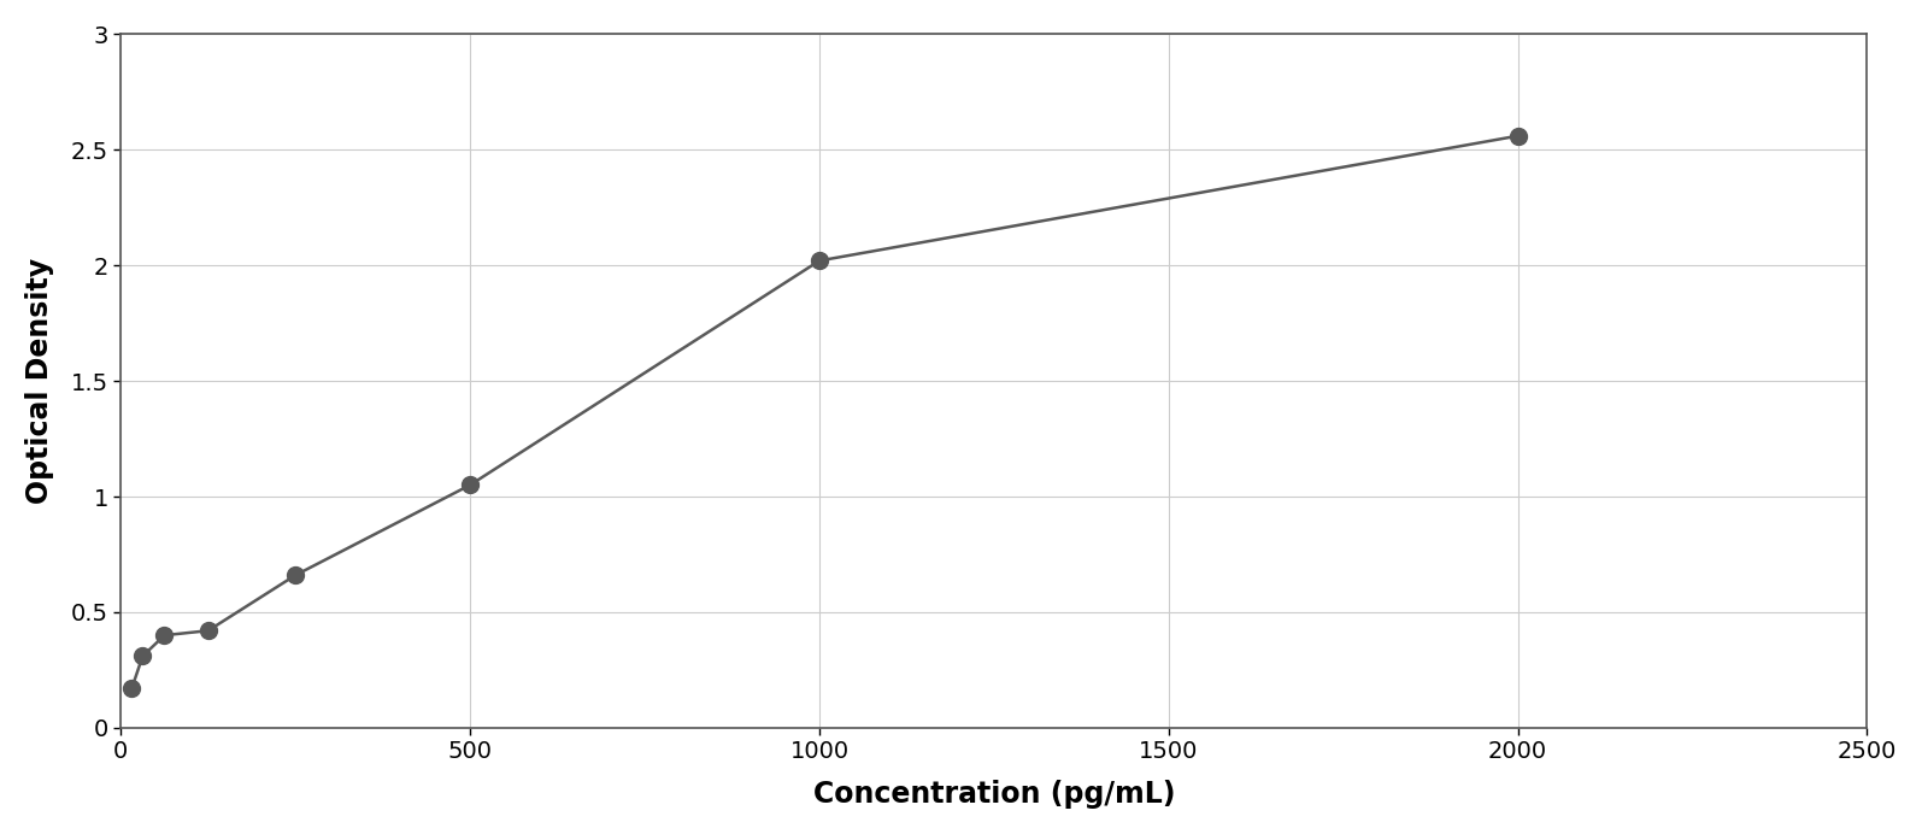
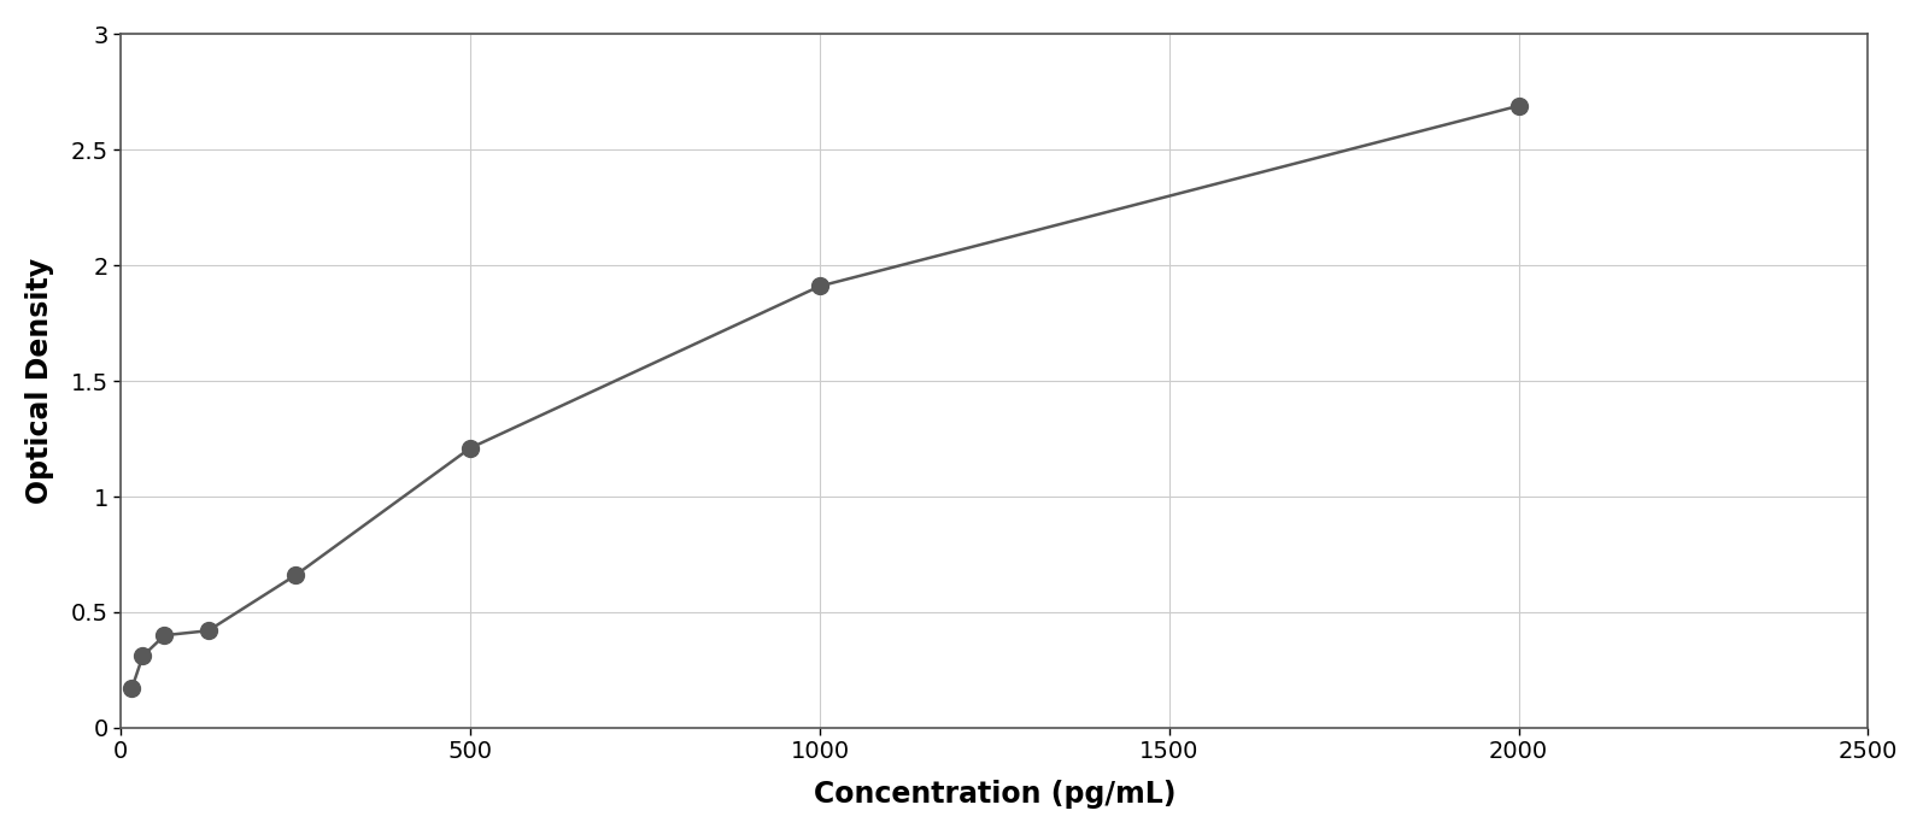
500: 1.05 -> 1.21
1000: 2.02 -> 1.91
2000: 2.56 -> 2.69
